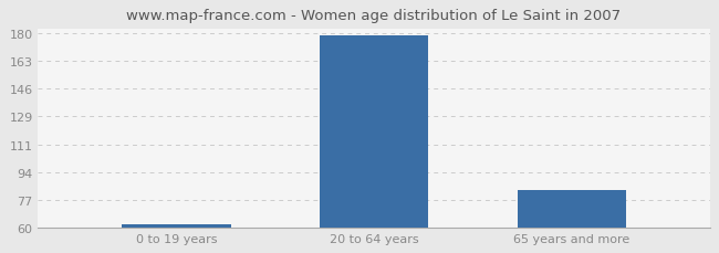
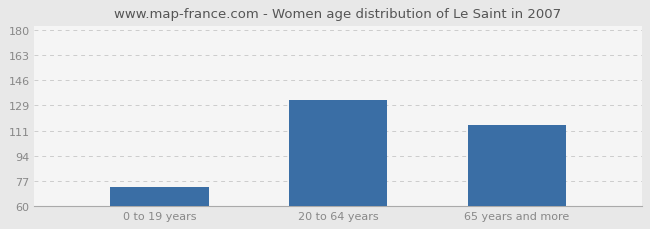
0 to 19 years: 62 -> 73
20 to 64 years: 179 -> 132
65 years and more: 83 -> 115
